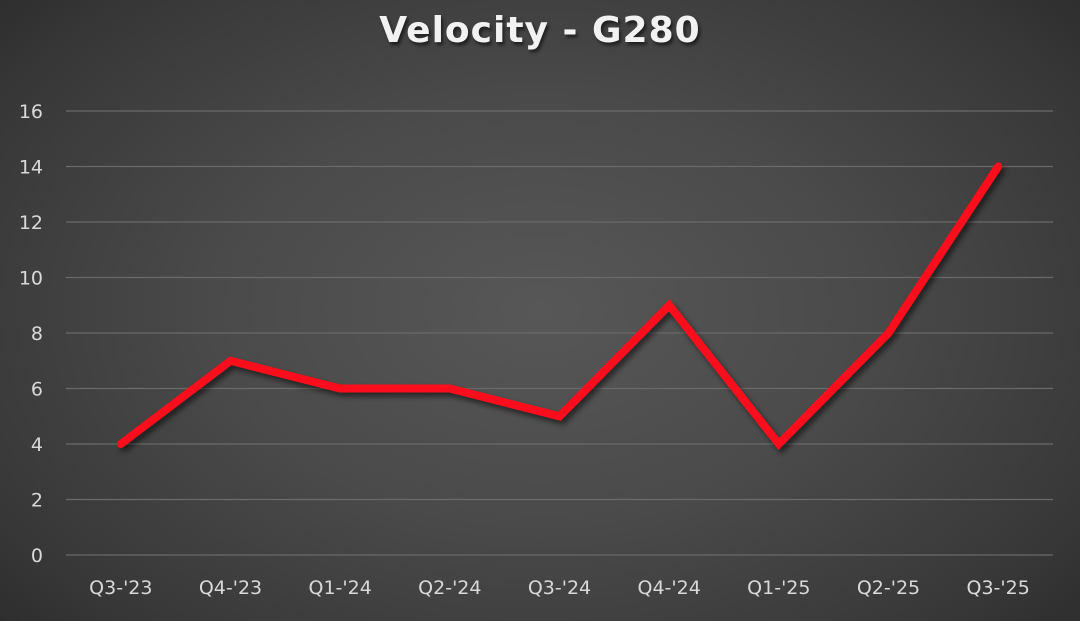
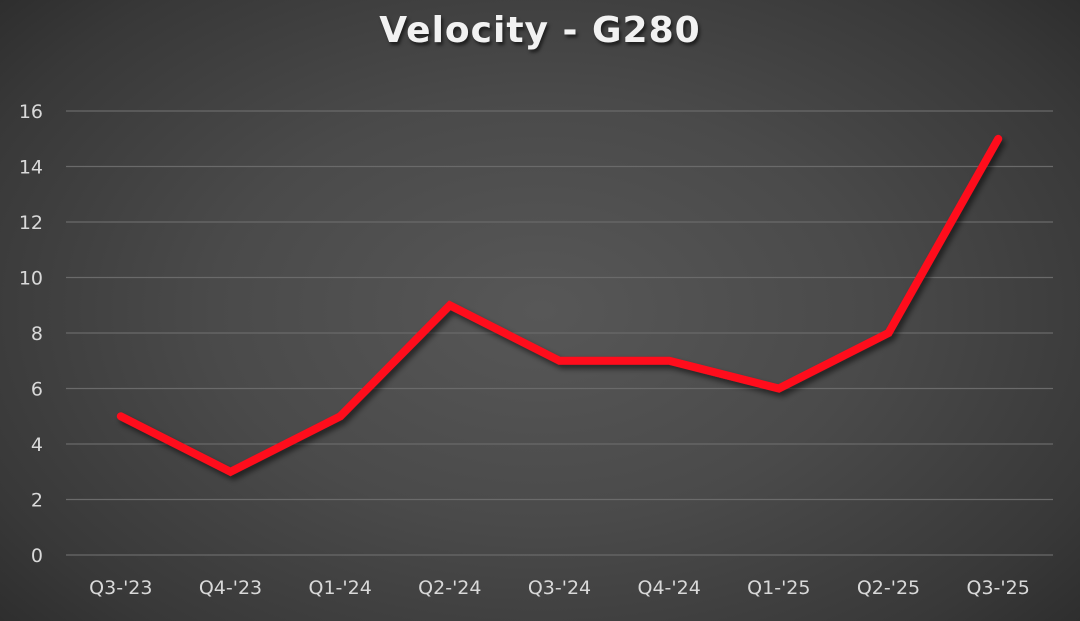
Q3-'23: 4 -> 5
Q4-'23: 7 -> 3
Q1-'24: 6 -> 5
Q2-'24: 6 -> 9
Q3-'24: 5 -> 7
Q4-'24: 9 -> 7
Q1-'25: 4 -> 6
Q3-'25: 14 -> 15
